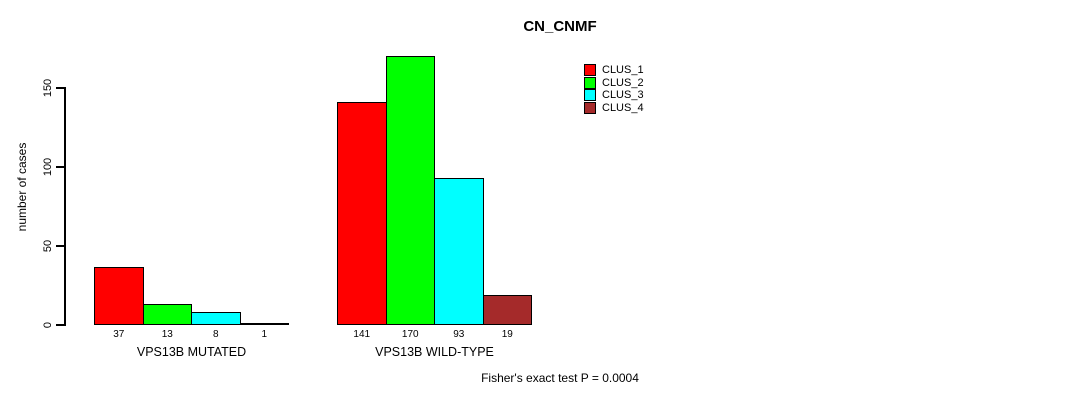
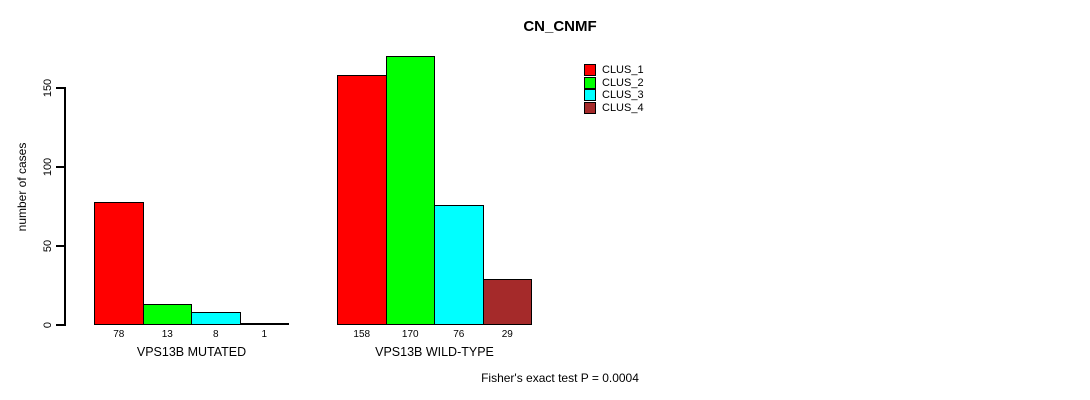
CLUS_1/VPS13B MUTATED: 37 -> 78
CLUS_1/VPS13B WILD-TYPE: 141 -> 158
CLUS_3/VPS13B WILD-TYPE: 93 -> 76
CLUS_4/VPS13B WILD-TYPE: 19 -> 29
